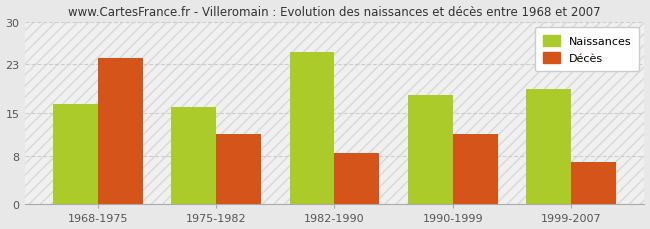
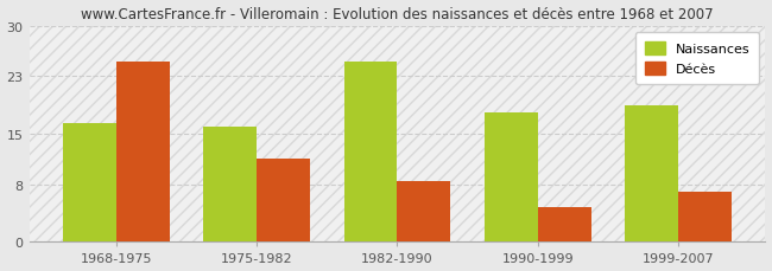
Décès/1968-1975: 24.0 -> 25.0
Décès/1990-1999: 11.5 -> 4.8
